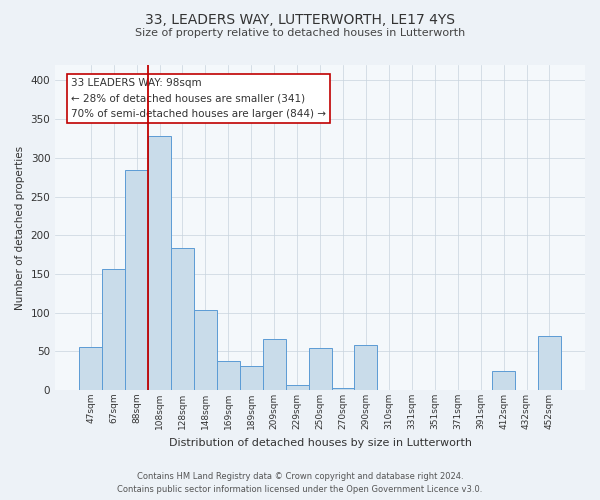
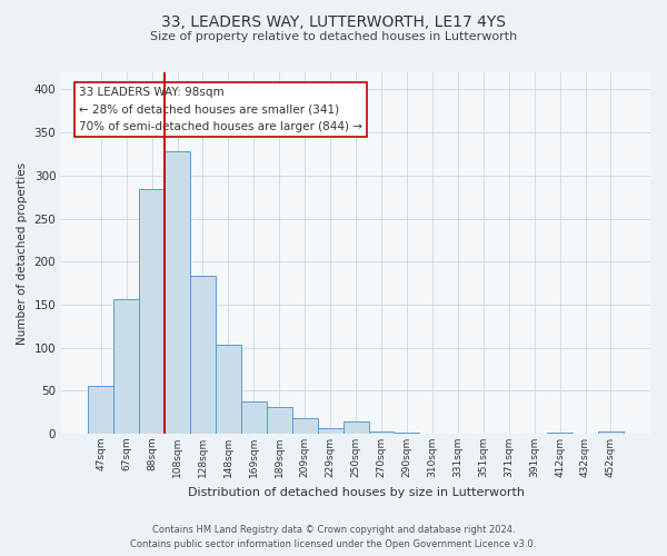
209sqm: 66 -> 18
250sqm: 54 -> 14
290sqm: 58 -> 1
412sqm: 24 -> 1
452sqm: 70 -> 2
